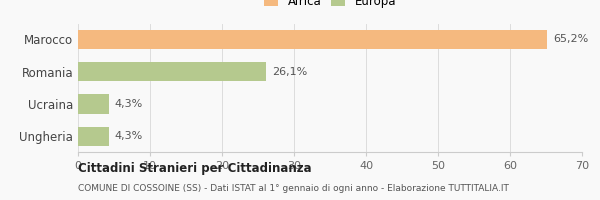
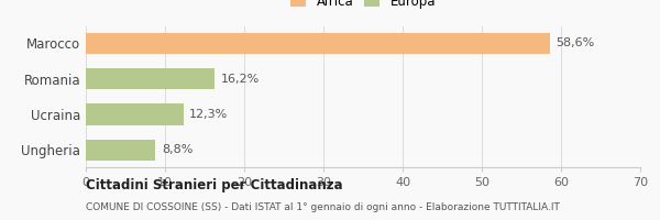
Marocco: 65,2% -> 58,6%
Romania: 26,1% -> 16,2%
Ucraina: 4,3% -> 12,3%
Ungheria: 4,3% -> 8,8%
